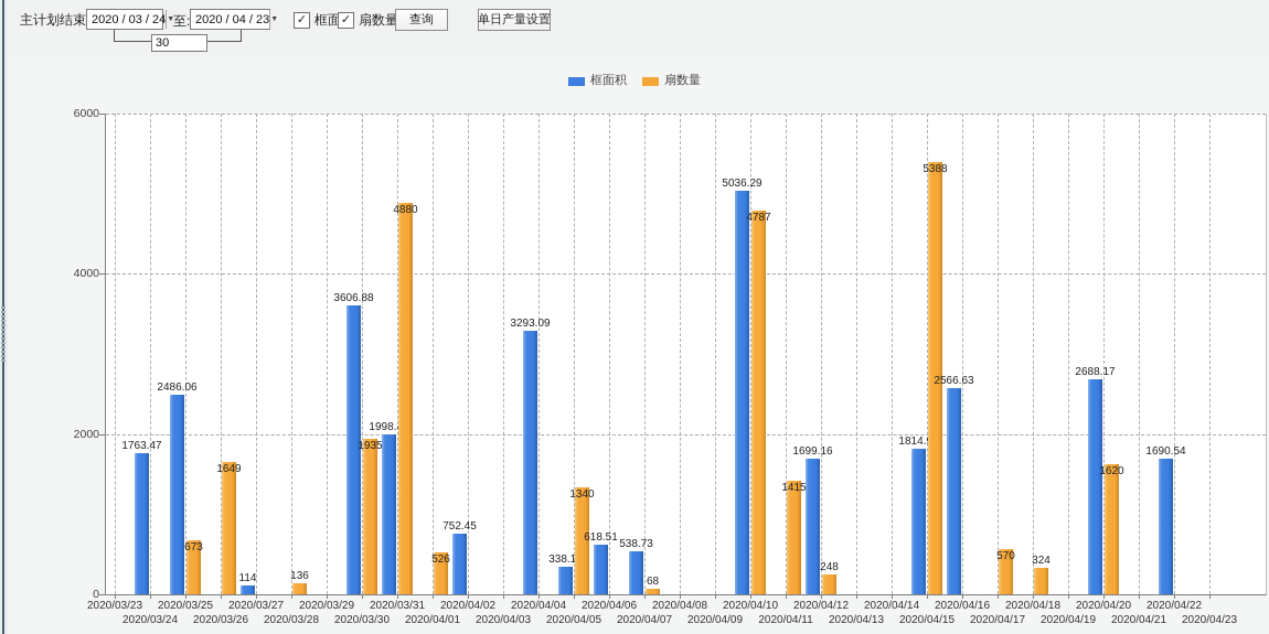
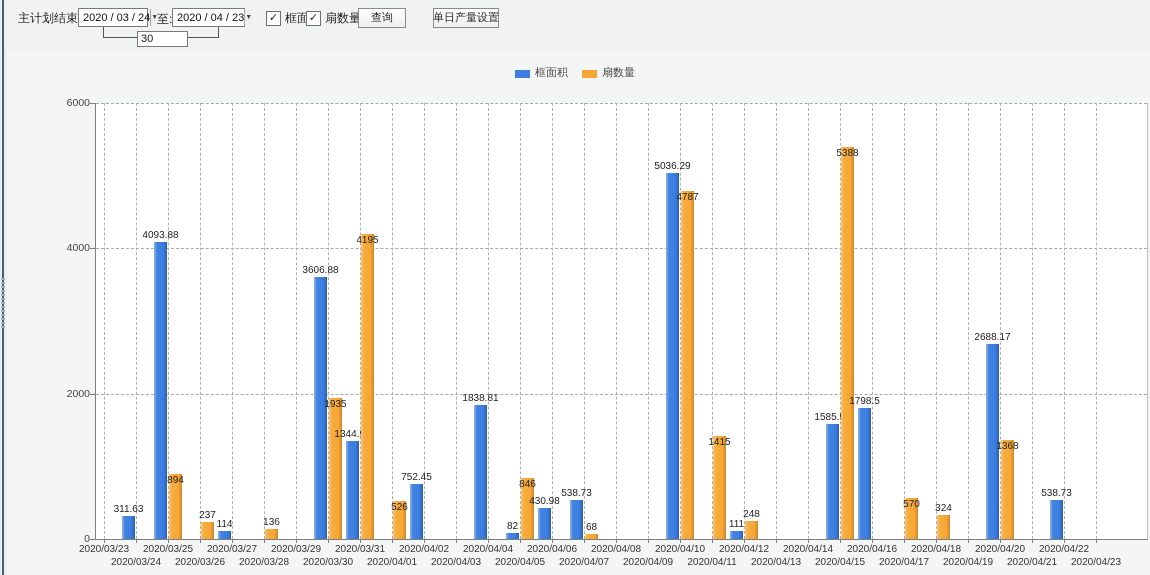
框面积/2020/03/24: 1763.47 -> 311.63
框面积/2020/03/25: 2486.06 -> 4093.88
扇数量/2020/03/25: 673 -> 894
扇数量/2020/03/26: 1649 -> 237
框面积/2020/03/31: 1998.45 -> 1344.95
扇数量/2020/03/31: 4880 -> 4195
框面积/2020/04/04: 3293.09 -> 1838.81
框面积/2020/04/05: 338.18 -> 82
扇数量/2020/04/05: 1340 -> 846
框面积/2020/04/06: 618.51 -> 430.98
框面积/2020/04/12: 1699.16 -> 111
框面积/2020/04/15: 1814.95 -> 1585.96
框面积/2020/04/16: 2566.63 -> 1798.5
扇数量/2020/04/20: 1620 -> 1368
框面积/2020/04/22: 1690.54 -> 538.73
